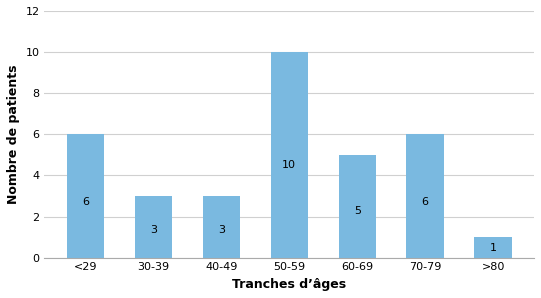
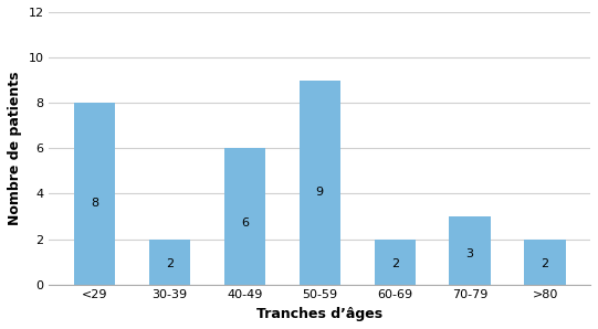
<29: 6 -> 8
30-39: 3 -> 2
40-49: 3 -> 6
50-59: 10 -> 9
60-69: 5 -> 2
70-79: 6 -> 3
>80: 1 -> 2
